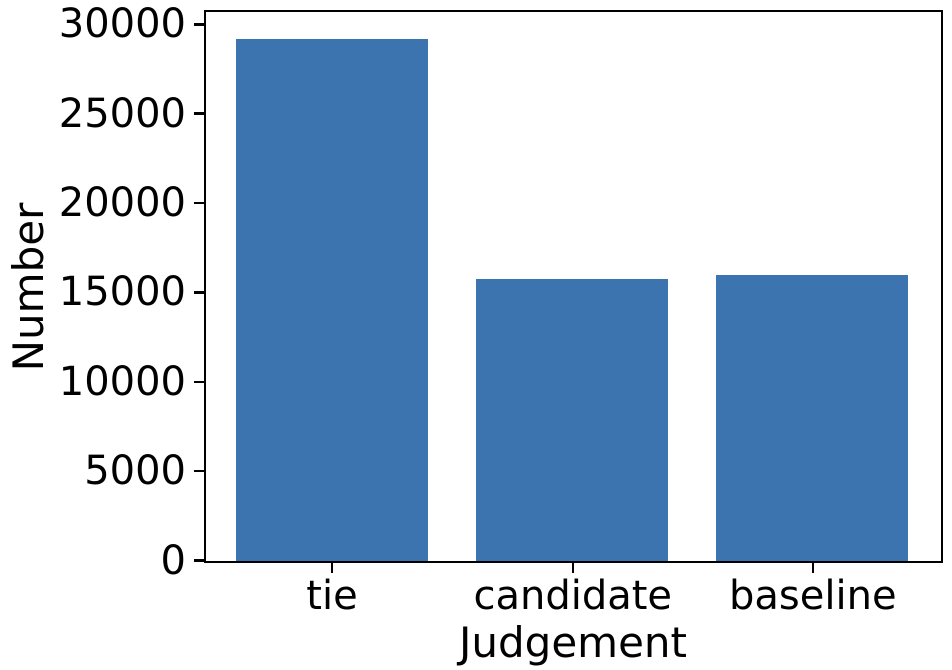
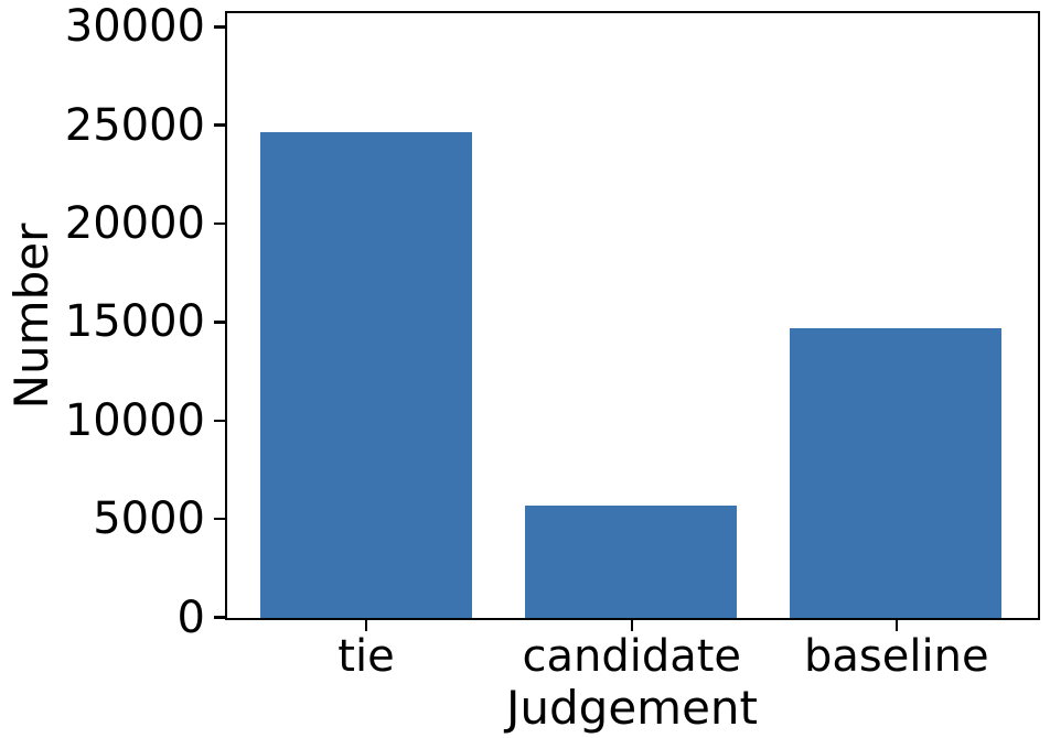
tie: 29200 -> 24700
candidate: 15800 -> 5700
baseline: 16000 -> 14700
